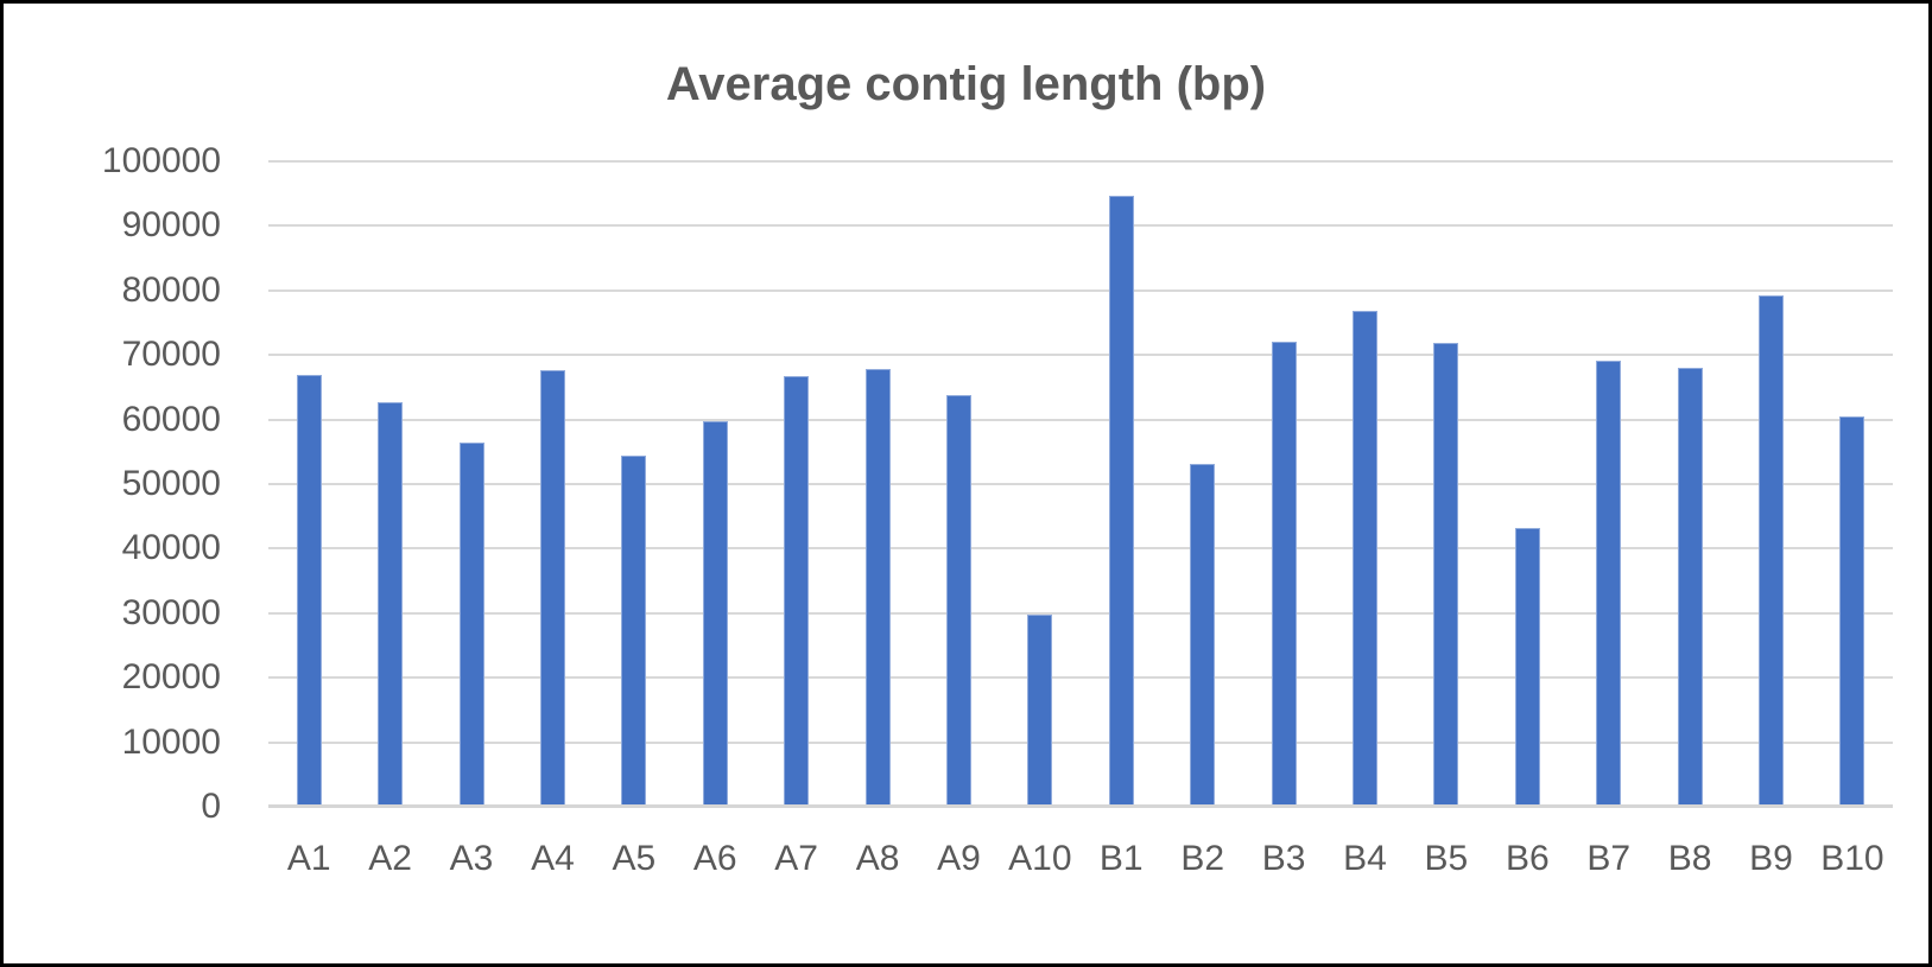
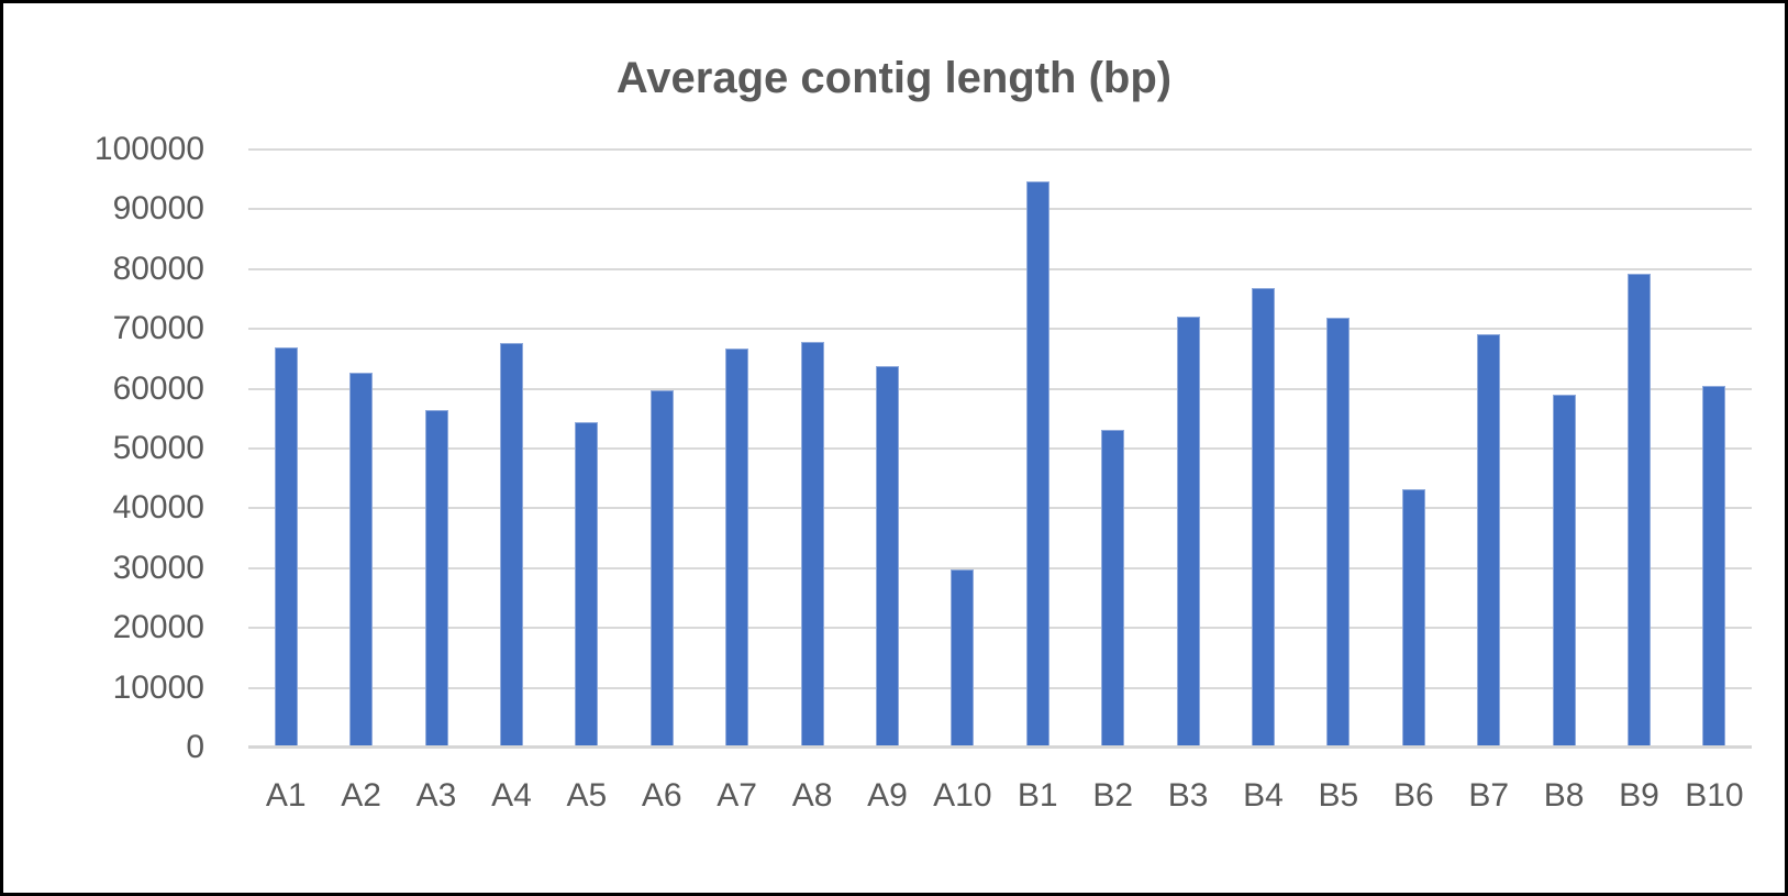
B8: 68000 -> 59000
